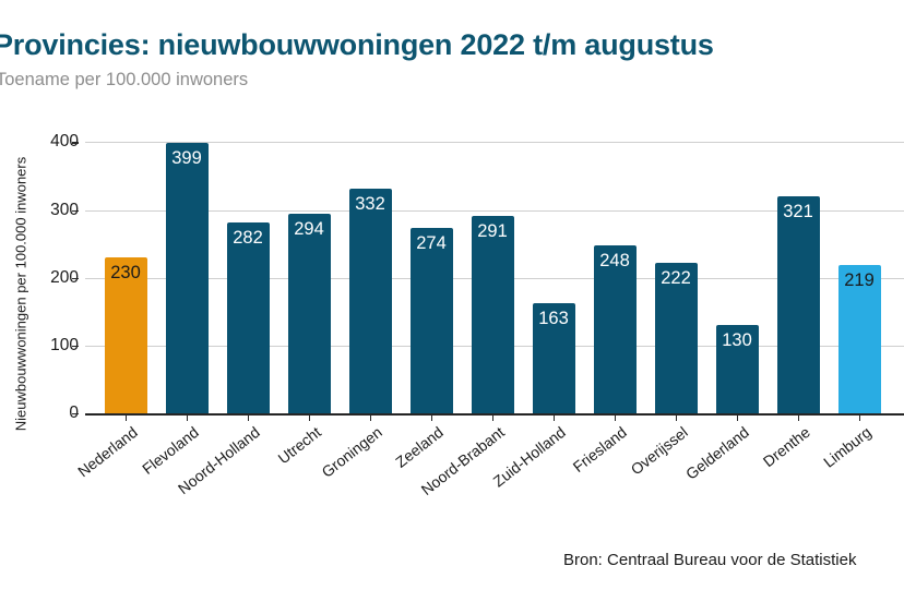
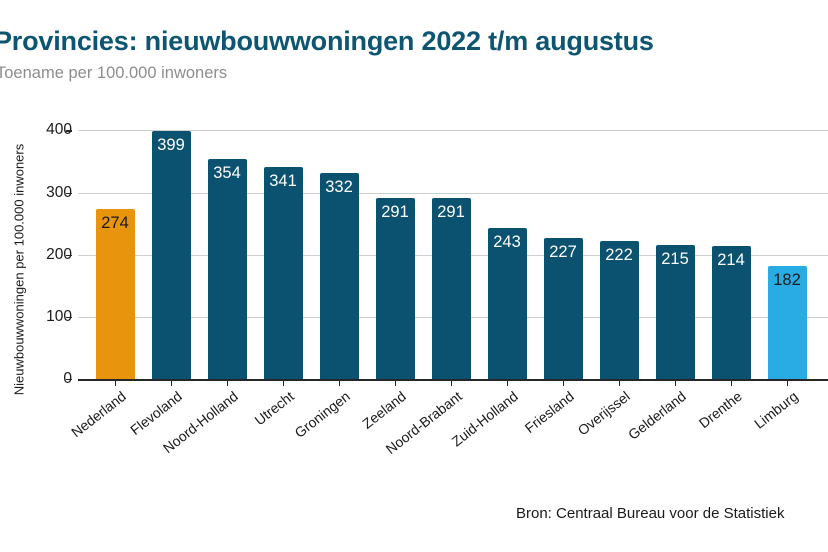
Nederland: 230 -> 274
Noord-Holland: 282 -> 354
Utrecht: 294 -> 341
Zeeland: 274 -> 291
Zuid-Holland: 163 -> 243
Friesland: 248 -> 227
Gelderland: 130 -> 215
Drenthe: 321 -> 214
Limburg: 219 -> 182
